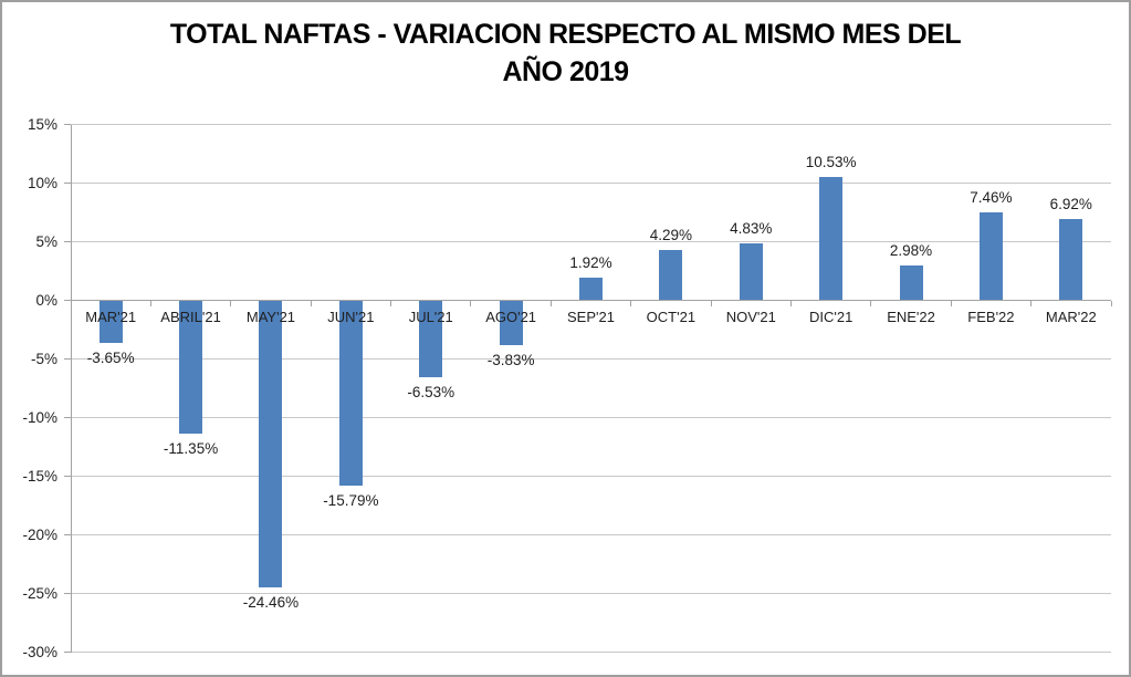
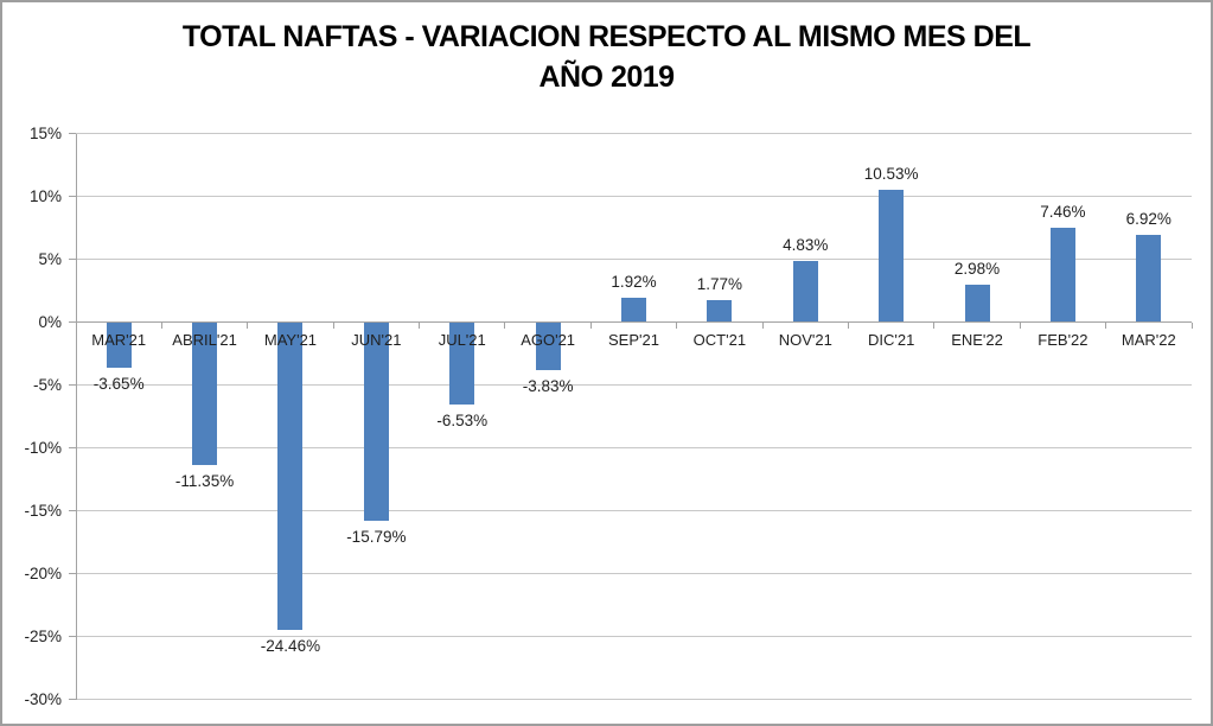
OCT'21: 4.29% -> 1.77%
